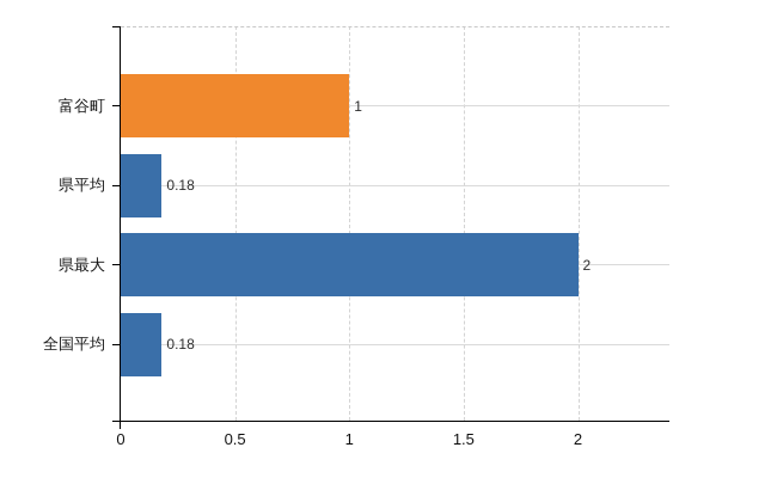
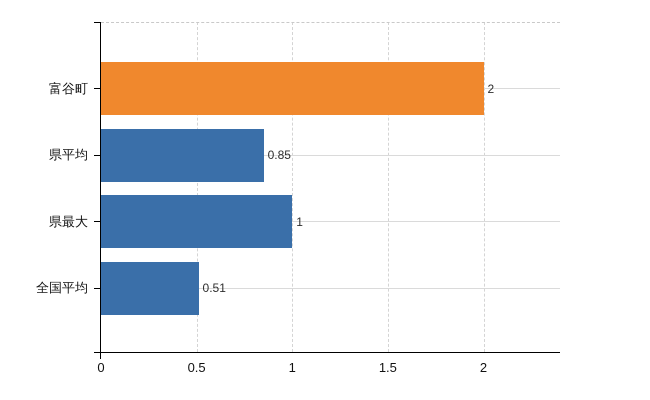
富谷町: 1 -> 2
県平均: 0.18 -> 0.85
県最大: 2 -> 1
全国平均: 0.18 -> 0.51
